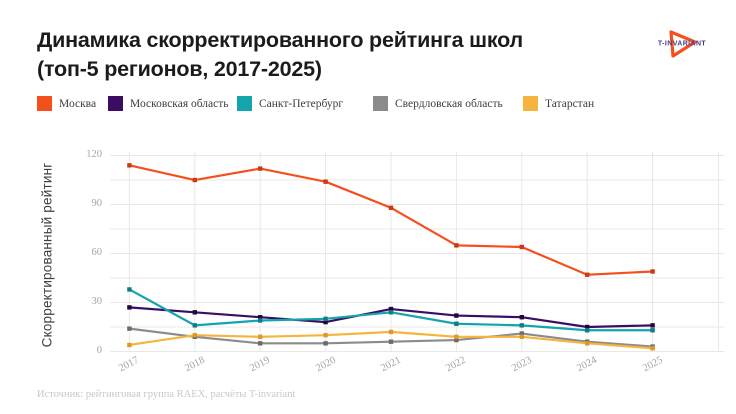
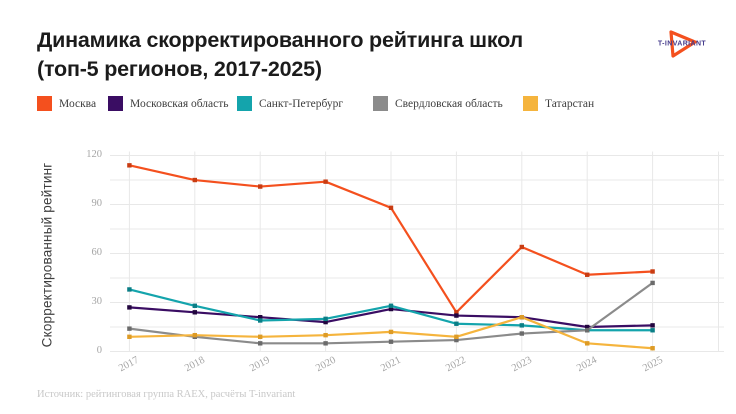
Татарстан/2017: 4 -> 9
Санкт-Петербург/2018: 16 -> 28
Москва/2019: 112 -> 101
Санкт-Петербург/2021: 24 -> 28
Москва/2022: 65 -> 24
Татарстан/2023: 9 -> 21
Свердловская область/2024: 6 -> 13
Свердловская область/2025: 3 -> 42
